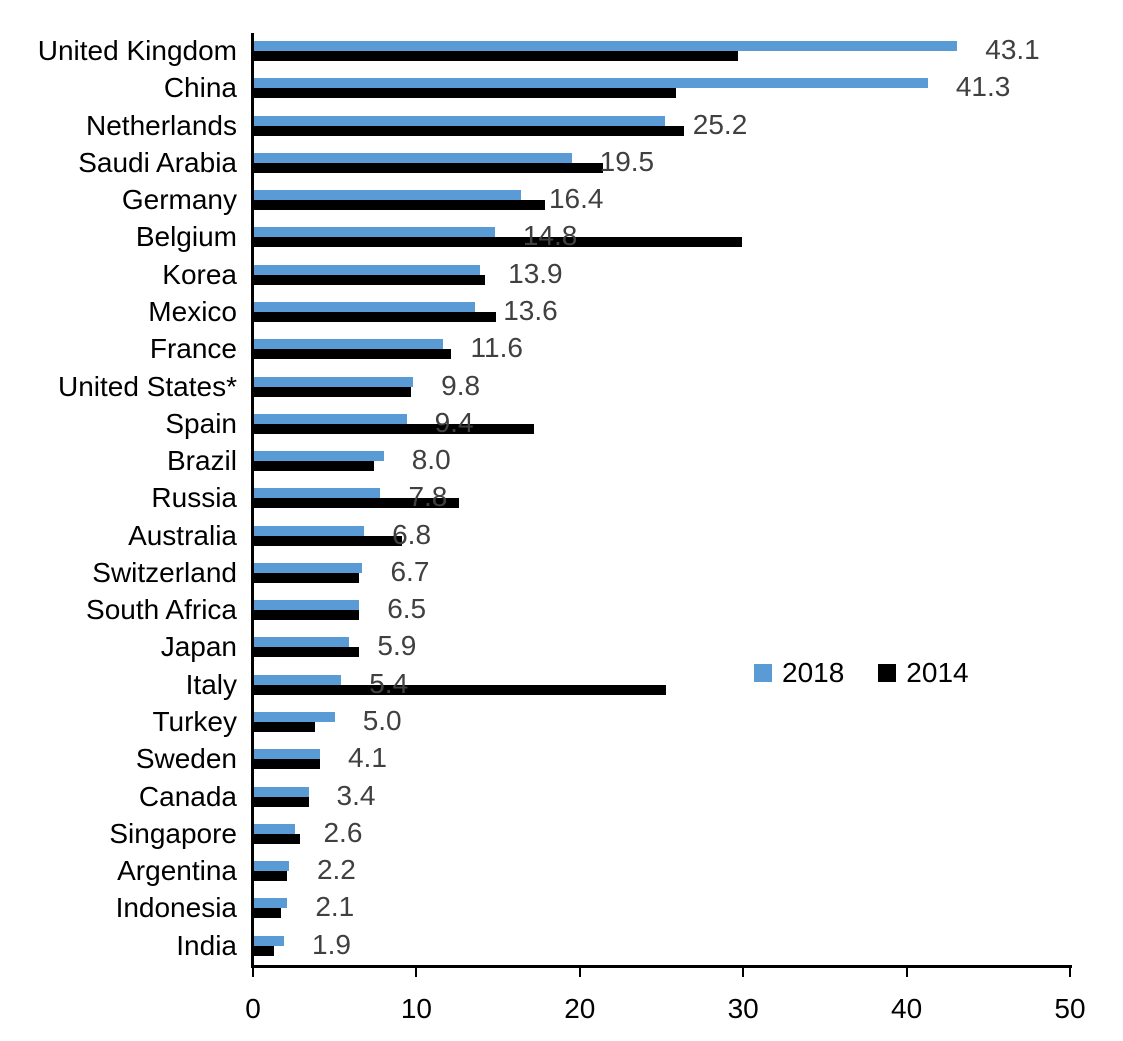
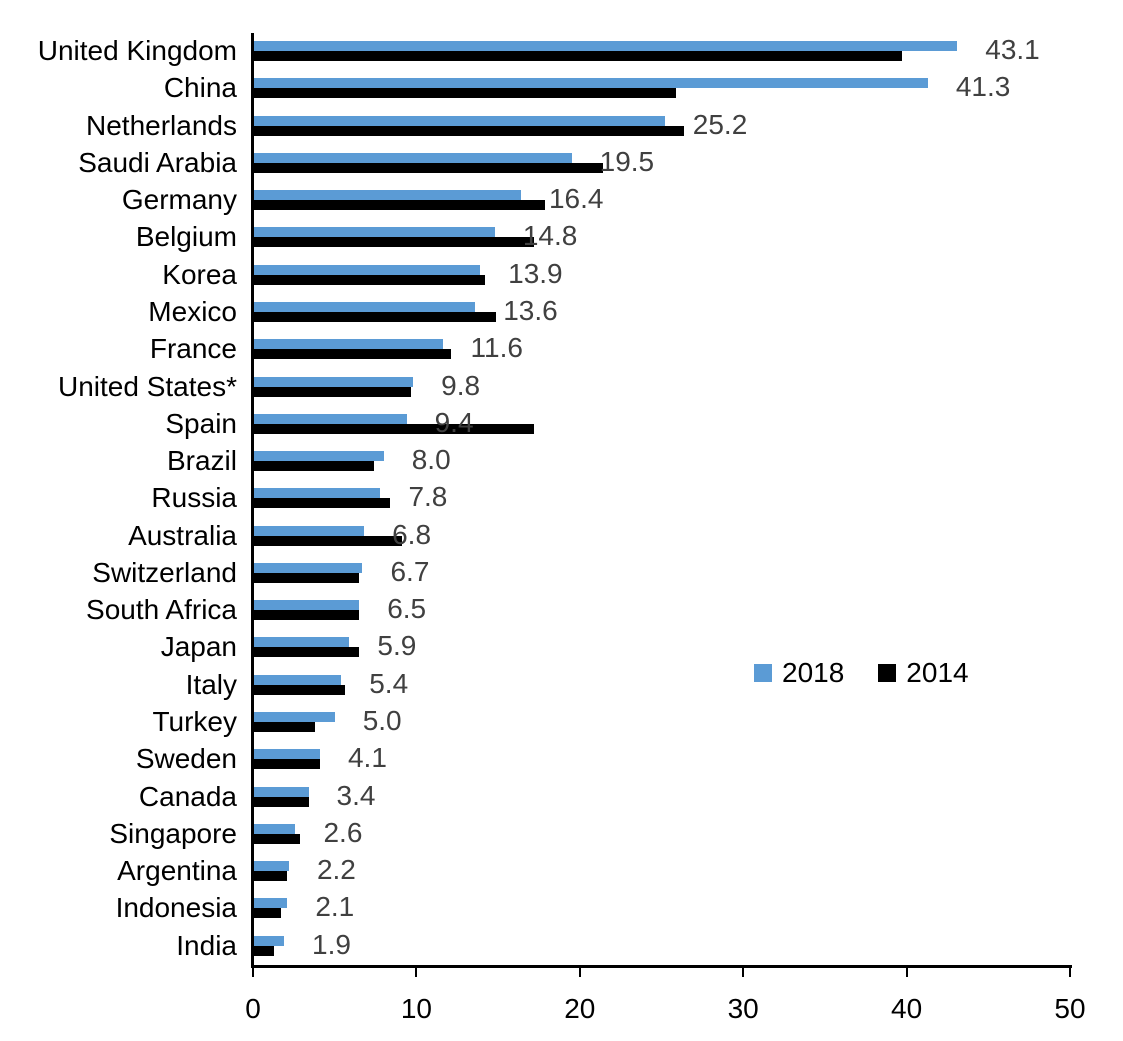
2014/United Kingdom: 29.7 -> 39.7
2014/Belgium: 29.9 -> 17.2
2014/Russia: 12.6 -> 8.4
2014/Italy: 25.3 -> 5.6
